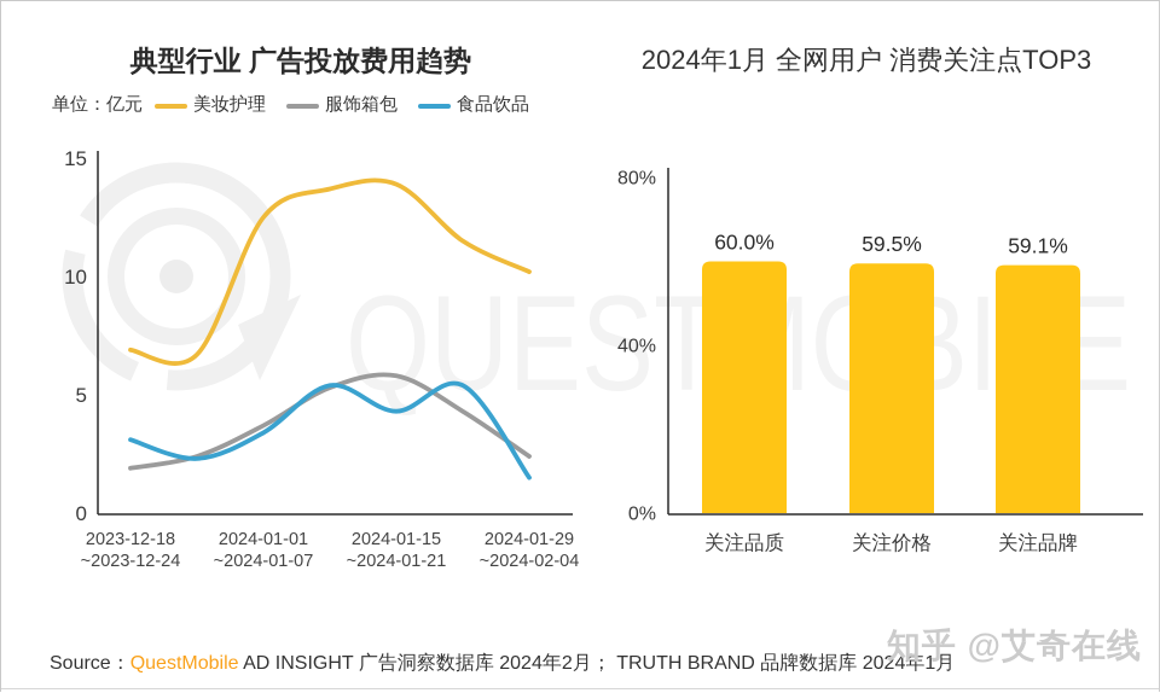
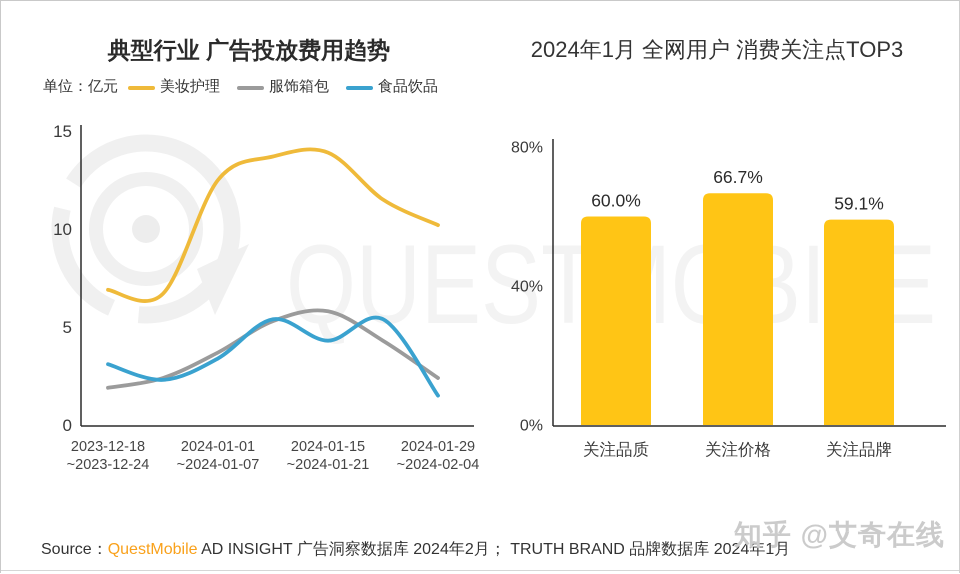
2024年1月 全网用户 消费关注点TOP3/关注价格: 59.5% -> 66.7%
